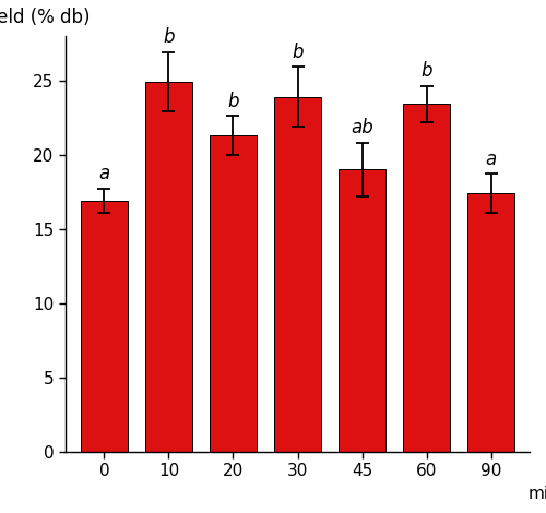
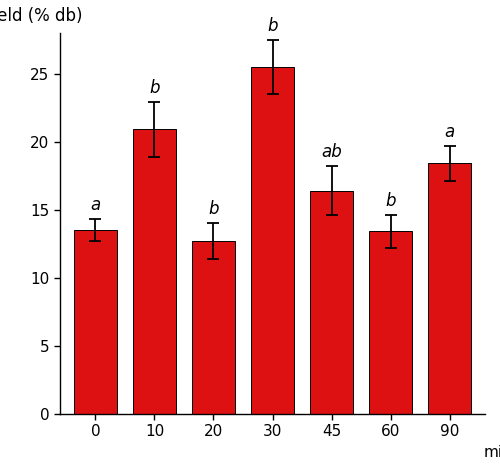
0: 16.9 -> 13.5
10: 24.9 -> 20.9
20: 21.3 -> 12.7
30: 23.9 -> 25.5
45: 19.0 -> 16.4
60: 23.4 -> 13.4
90: 17.4 -> 18.4
